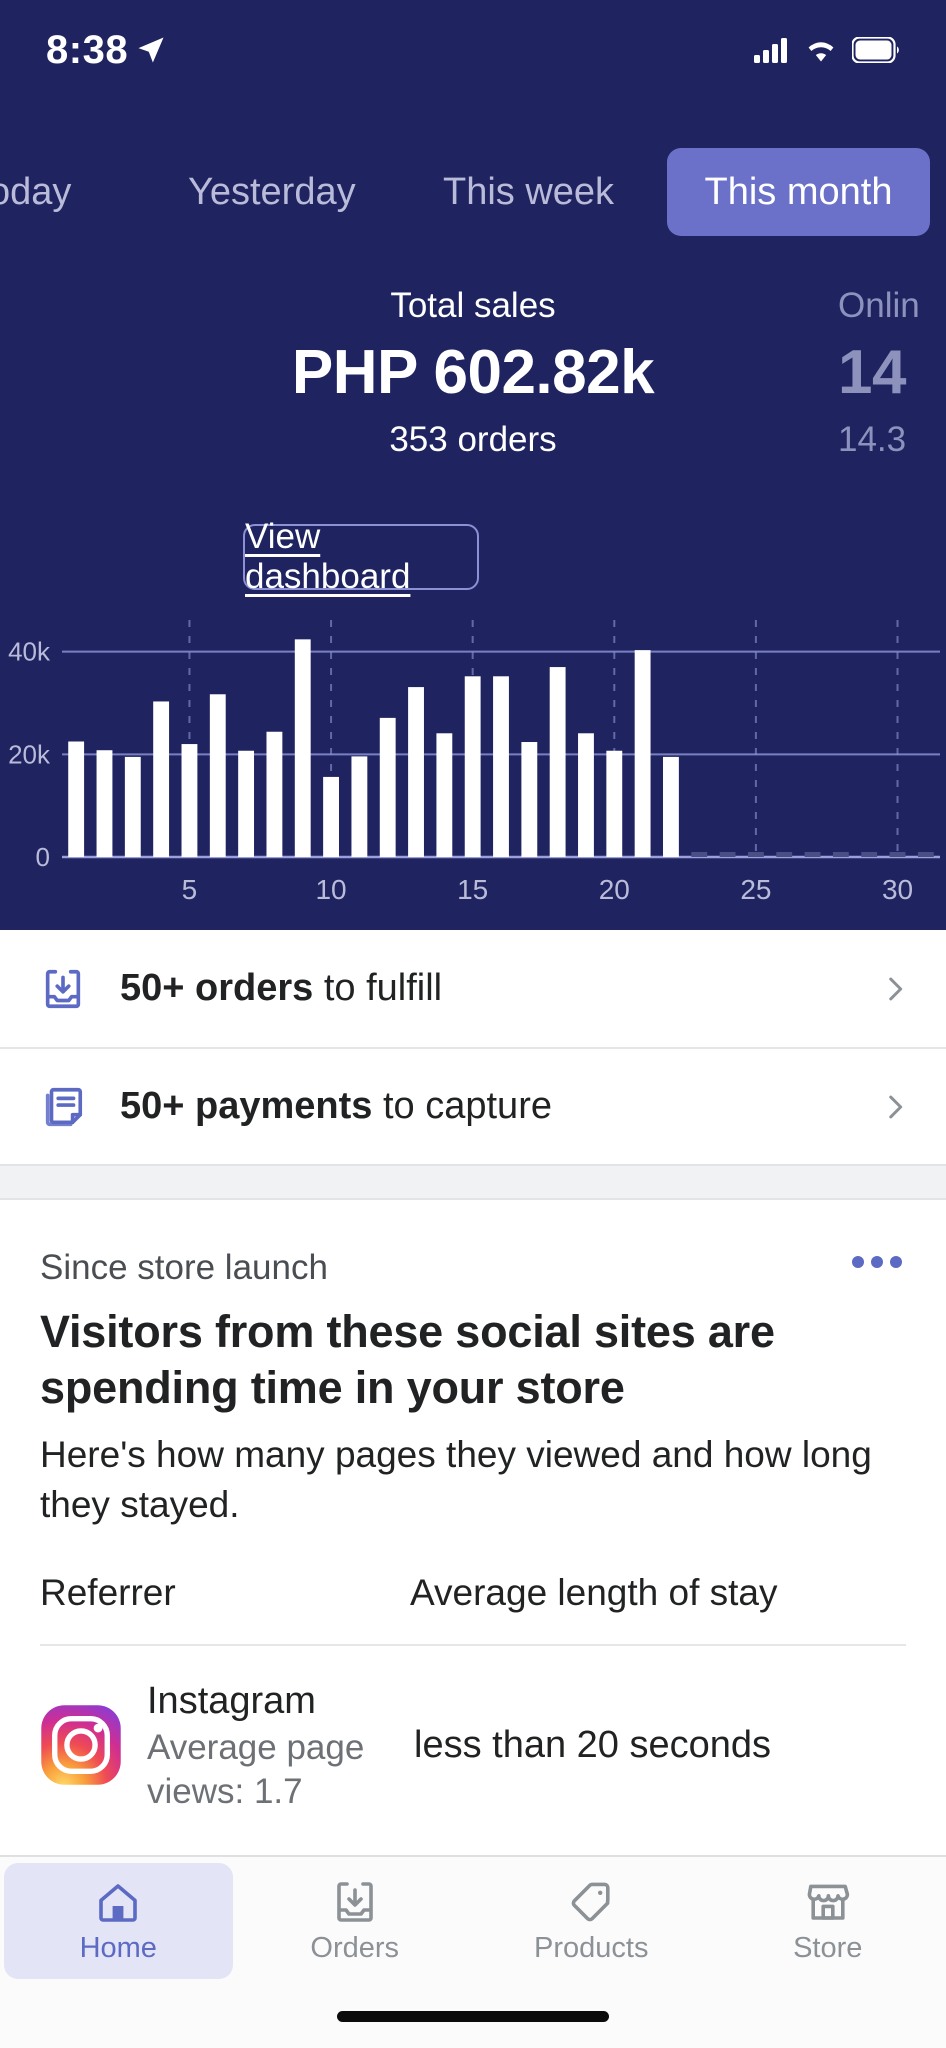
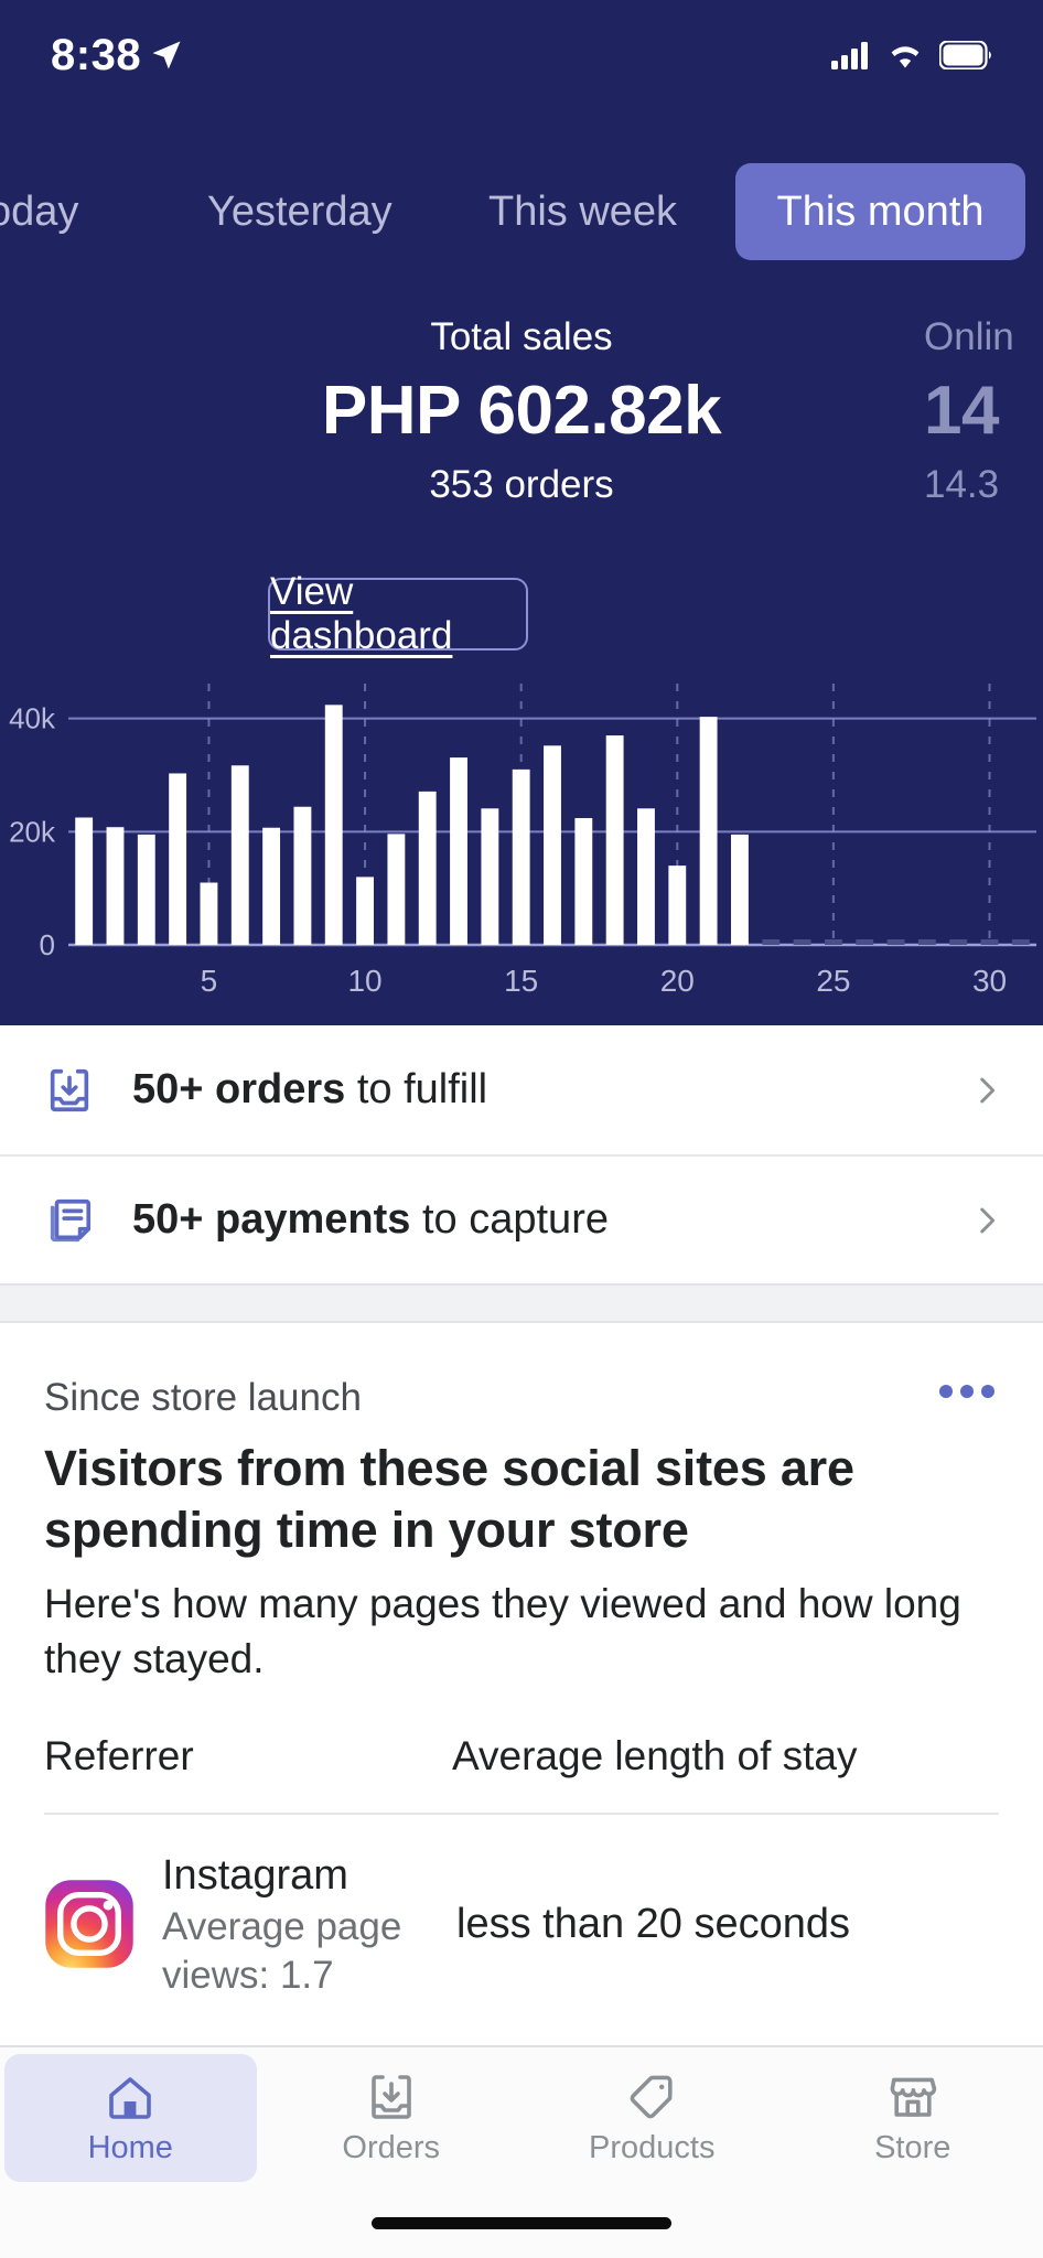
5: 22k -> 11k
10: 16k -> 12k
15: 35k -> 31k
20: 21k -> 14k
